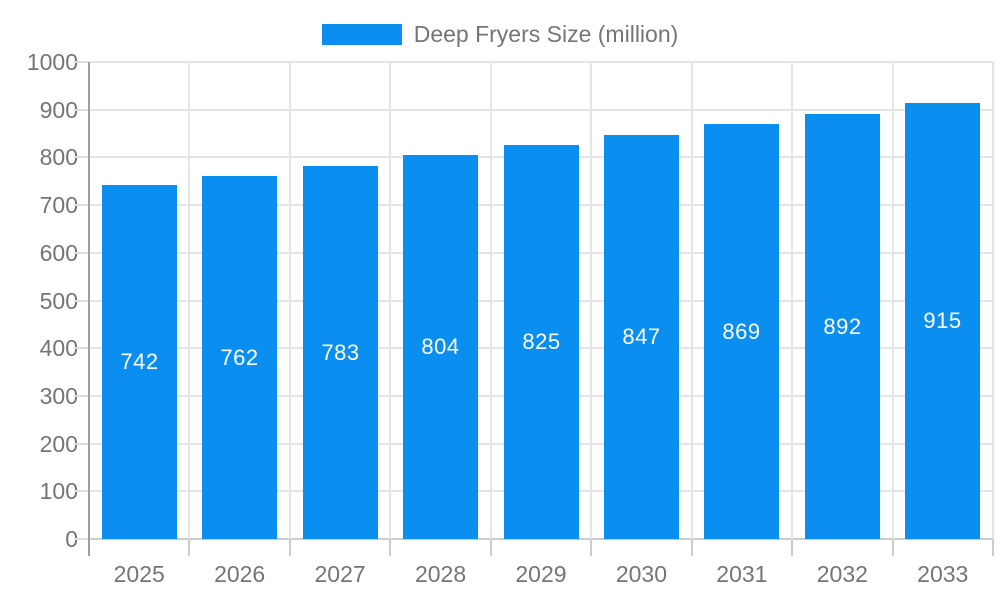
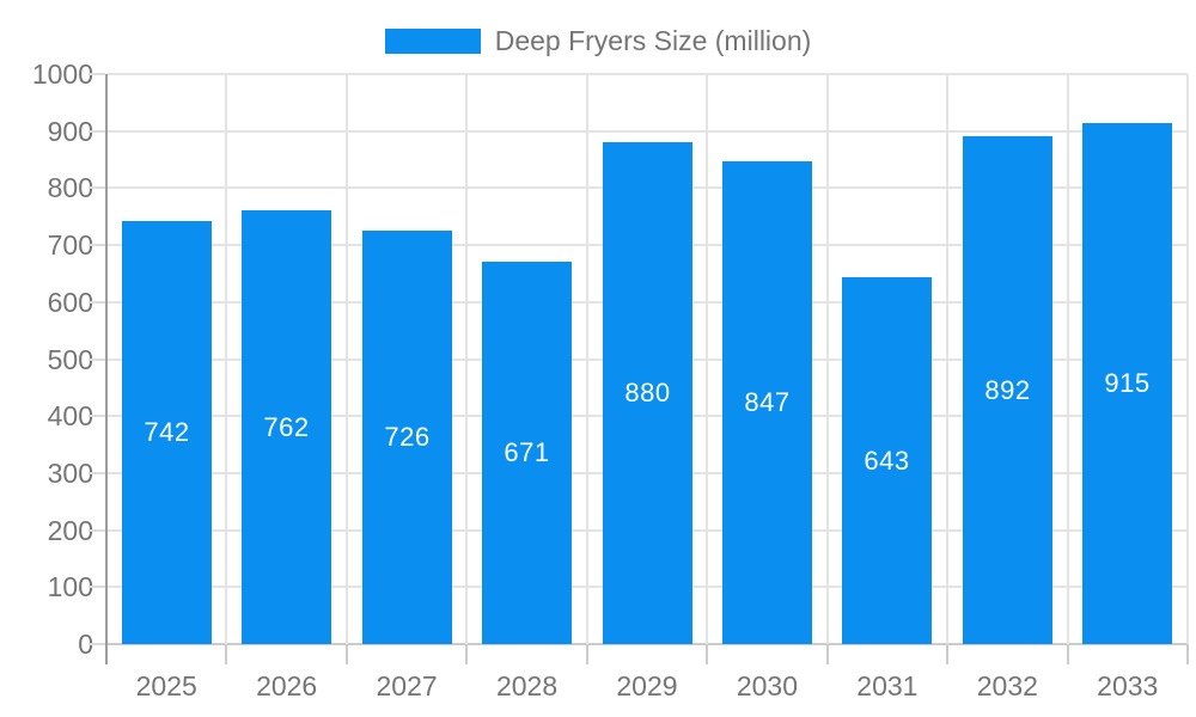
2027: 783 -> 726
2028: 804 -> 671
2029: 825 -> 880
2031: 869 -> 643
